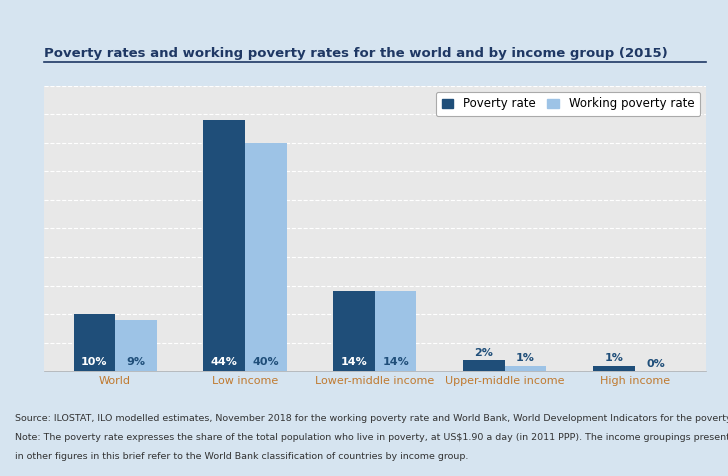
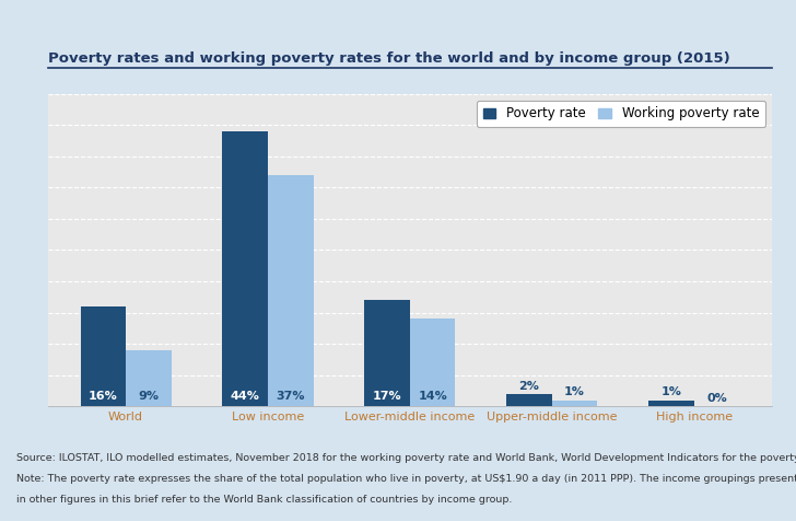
Poverty rate/World: 10% -> 16%
Working poverty rate/Low income: 40% -> 37%
Poverty rate/Lower-middle income: 14% -> 17%
